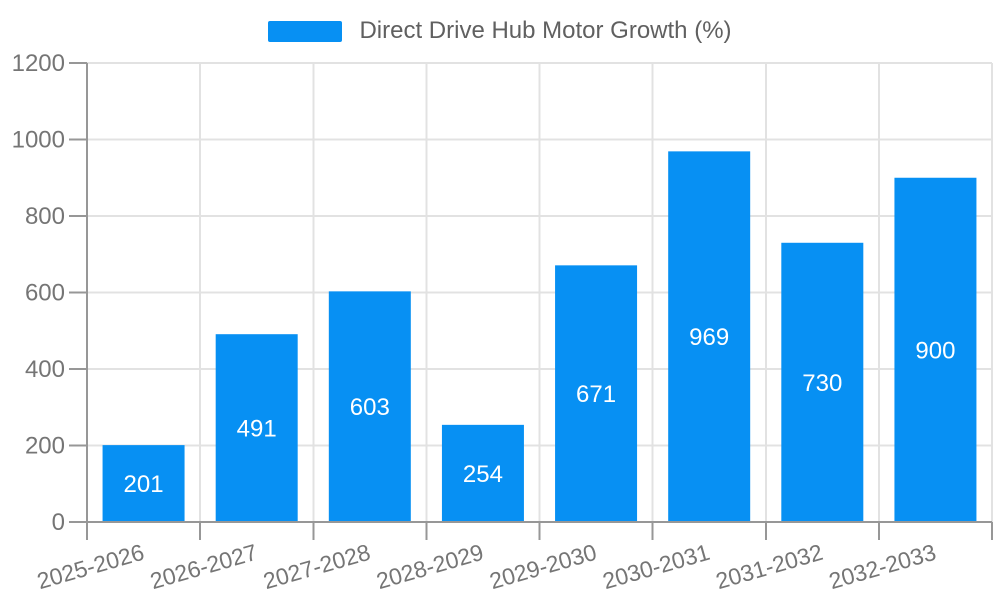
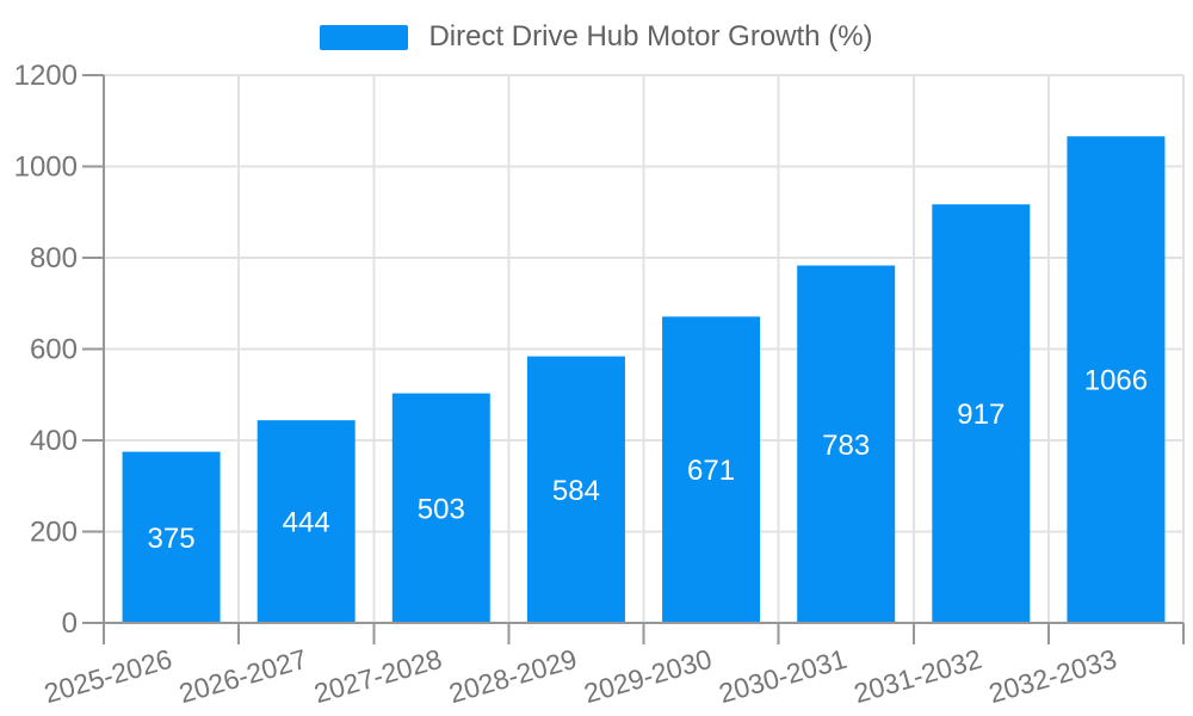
2025-2026: 201 -> 375
2026-2027: 491 -> 444
2027-2028: 603 -> 503
2028-2029: 254 -> 584
2030-2031: 969 -> 783
2031-2032: 730 -> 917
2032-2033: 900 -> 1066
